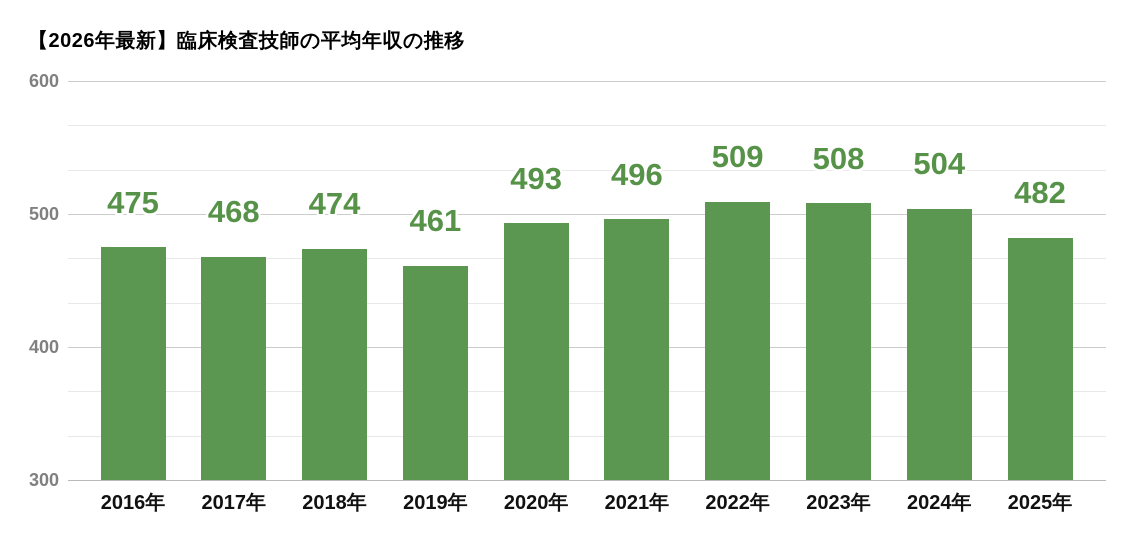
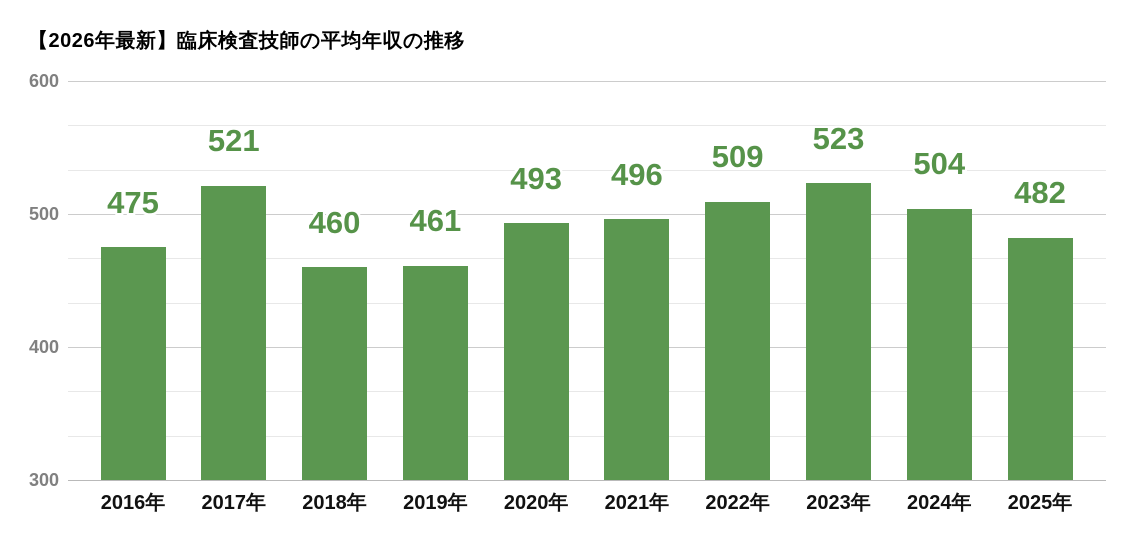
2017年: 468 -> 521
2018年: 474 -> 460
2023年: 508 -> 523
